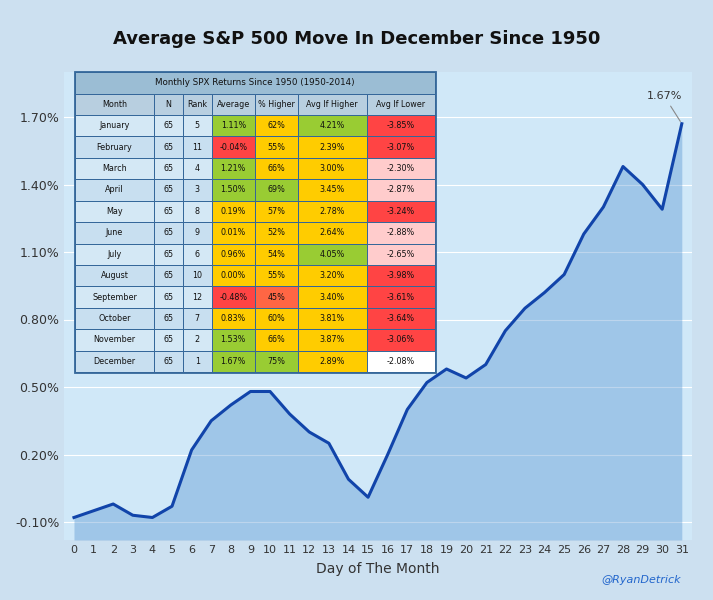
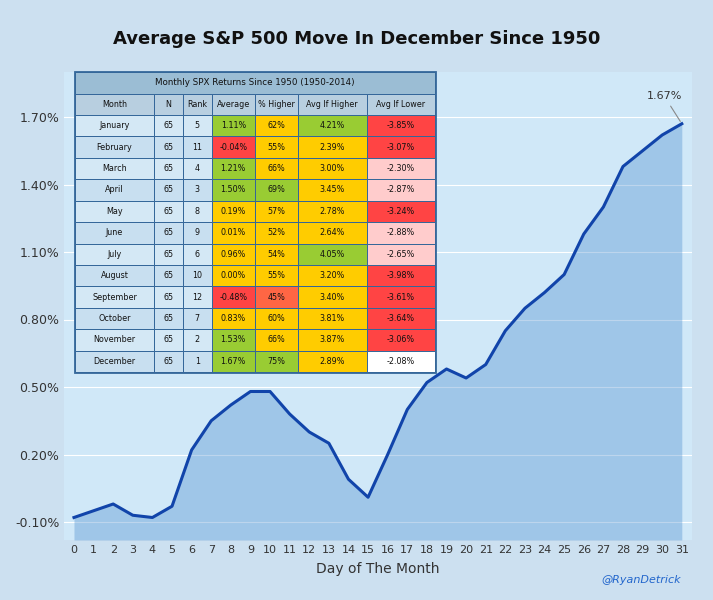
29: 1.40% -> 1.55%
30: 1.29% -> 1.62%
